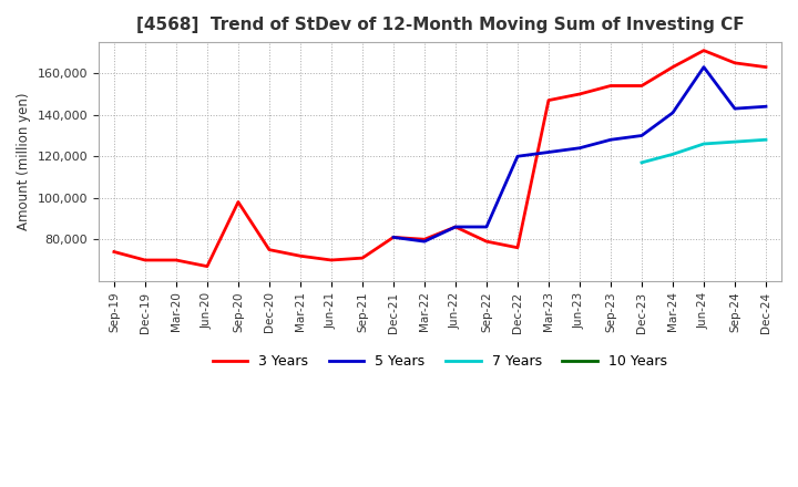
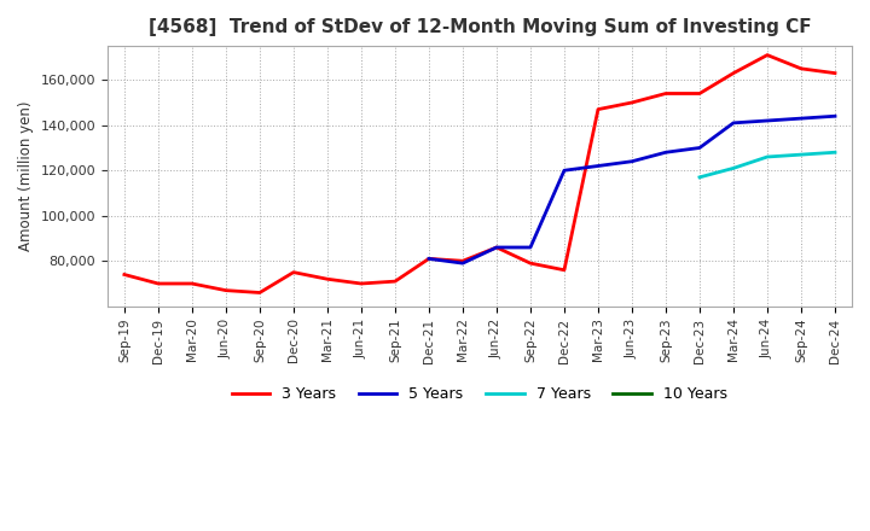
3 Years/Sep-20: 98,000 -> 66,000
5 Years/Jun-24: 163,000 -> 142,000
